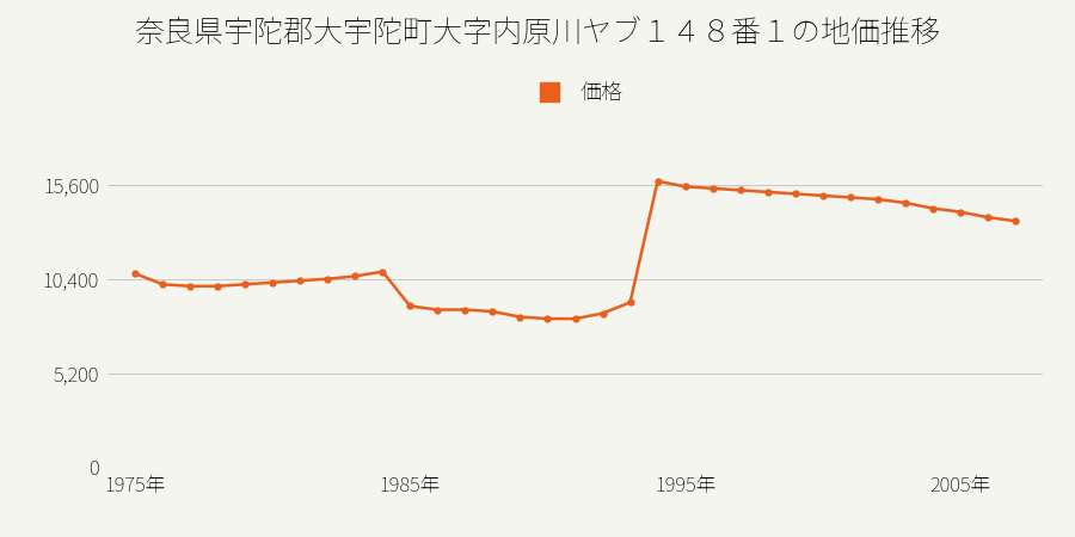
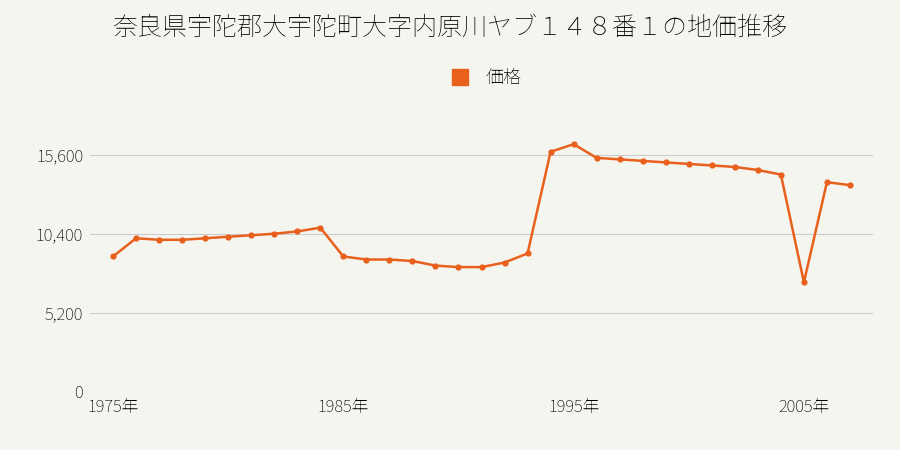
1975年: 10,700 -> 8,900
1995年: 15,500 -> 16,300
2005年: 14,100 -> 7,200
